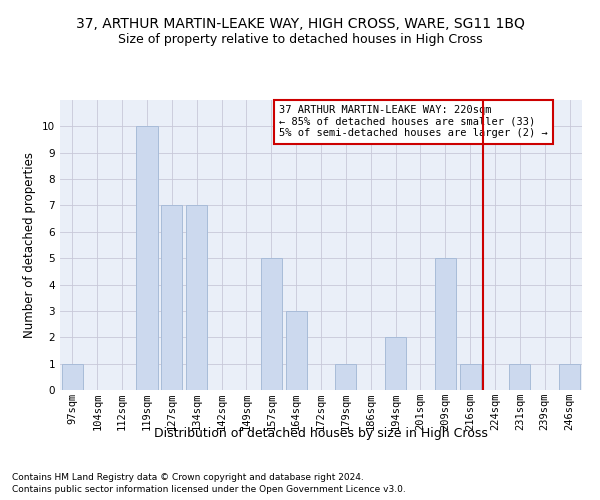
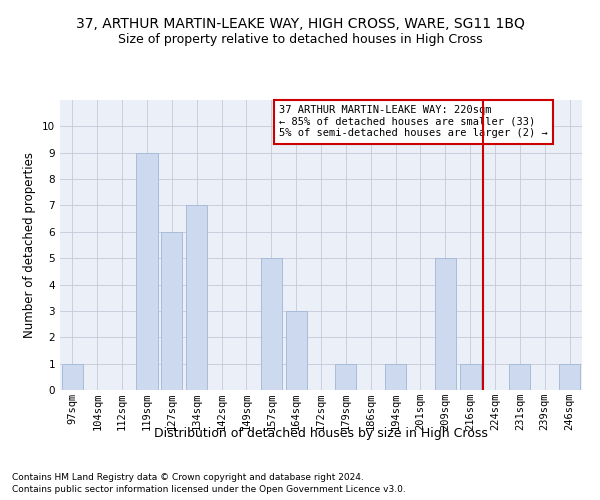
119sqm: 10 -> 9
127sqm: 7 -> 6
194sqm: 2 -> 1
